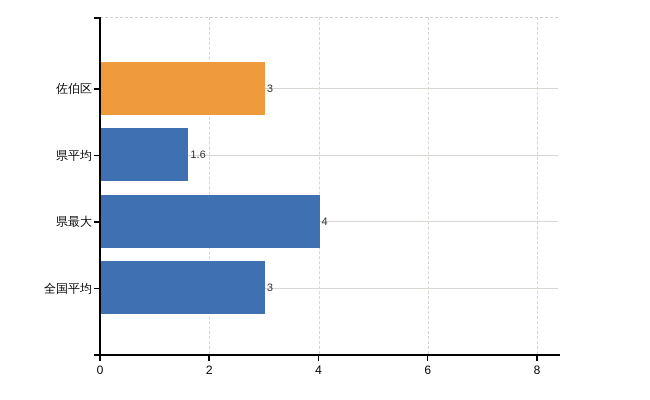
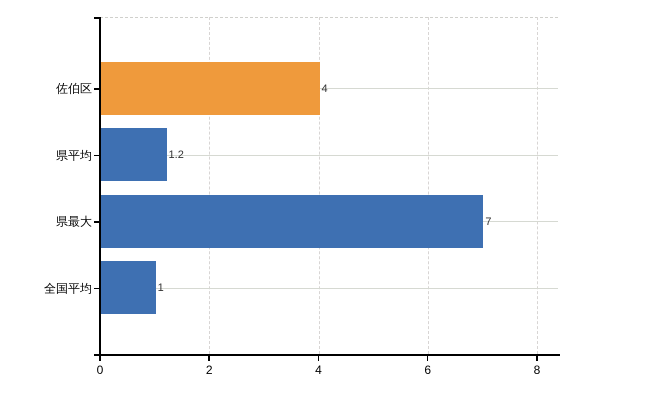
佐伯区: 3 -> 4
県平均: 1.6 -> 1.2
県最大: 4 -> 7
全国平均: 3 -> 1
